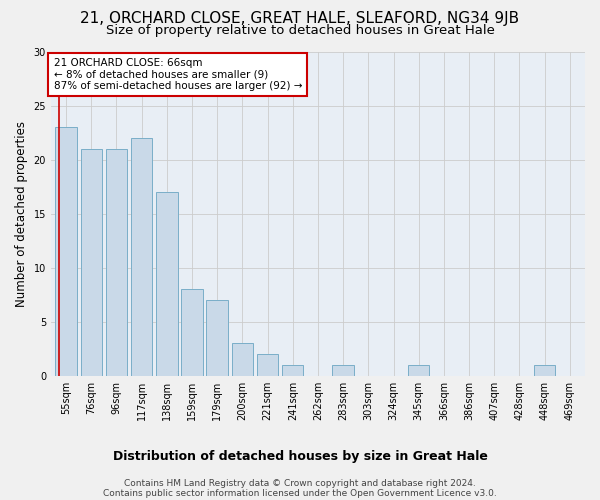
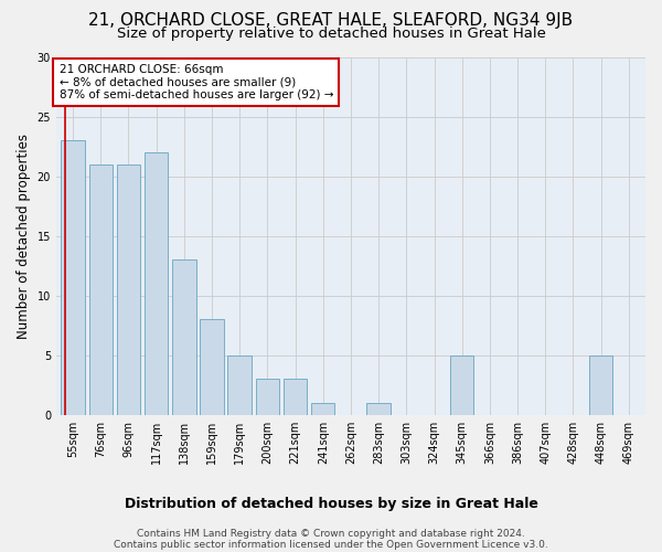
138sqm: 17 -> 13
179sqm: 7 -> 5
221sqm: 2 -> 3
345sqm: 1 -> 5
448sqm: 1 -> 5
